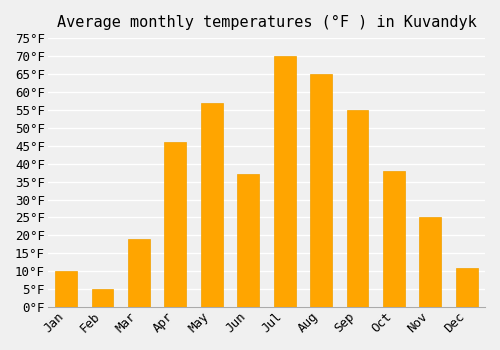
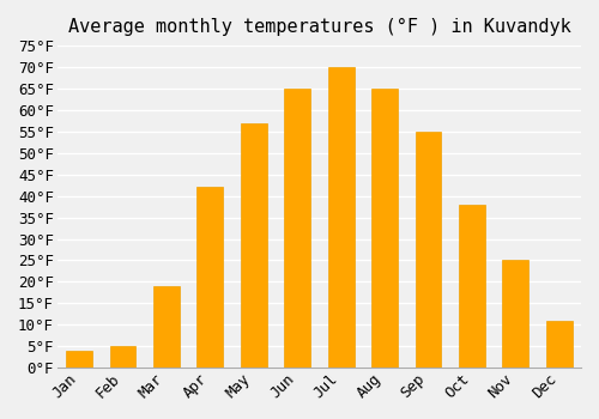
Jan: 10°F -> 4°F
Apr: 46°F -> 42°F
Jun: 37°F -> 65°F
